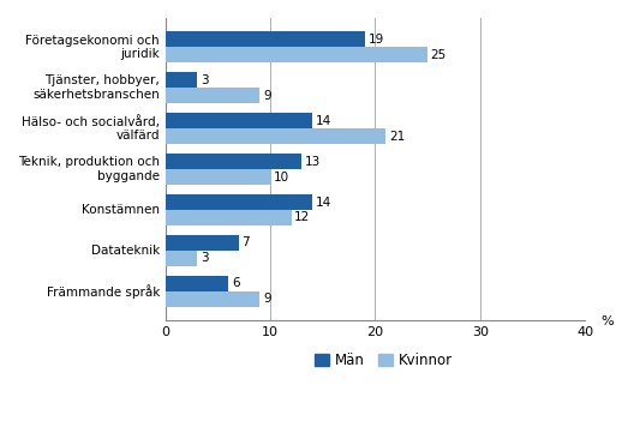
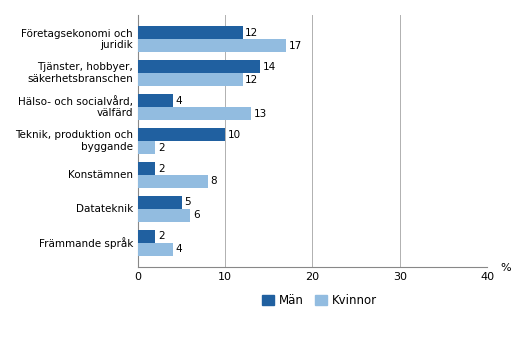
Män/Företagsekonomi och juridik: 19 -> 12
Kvinnor/Företagsekonomi och juridik: 25 -> 17
Män/Tjänster, hobbyer, säkerhetsbranschen: 3 -> 14
Kvinnor/Tjänster, hobbyer, säkerhetsbranschen: 9 -> 12
Män/Hälso- och socialvård, välfärd: 14 -> 4
Kvinnor/Hälso- och socialvård, välfärd: 21 -> 13
Män/Teknik, produktion och byggande: 13 -> 10
Kvinnor/Teknik, produktion och byggande: 10 -> 2
Män/Konstämnen: 14 -> 2
Kvinnor/Konstämnen: 12 -> 8
Män/Datateknik: 7 -> 5
Kvinnor/Datateknik: 3 -> 6
Män/Främmande språk: 6 -> 2
Kvinnor/Främmande språk: 9 -> 4
